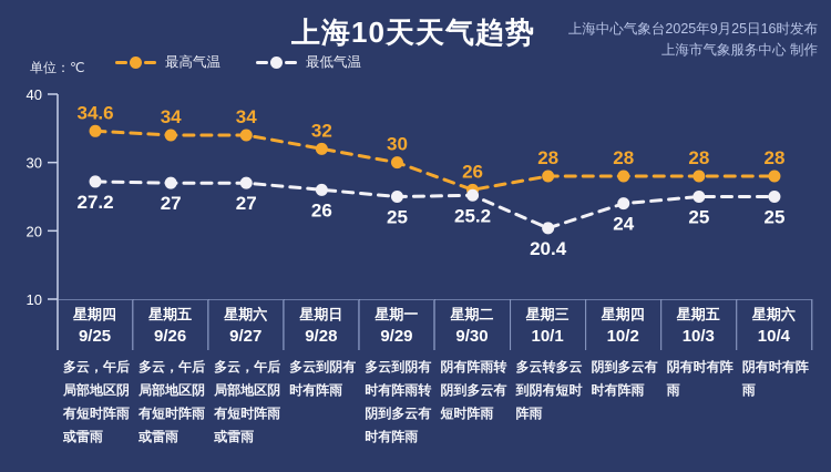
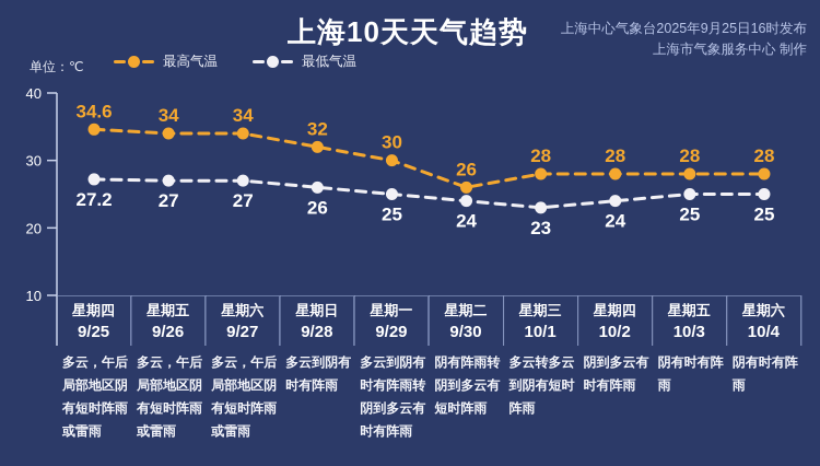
最低气温/9/30: 25.2 -> 24
最低气温/10/1: 20.4 -> 23
